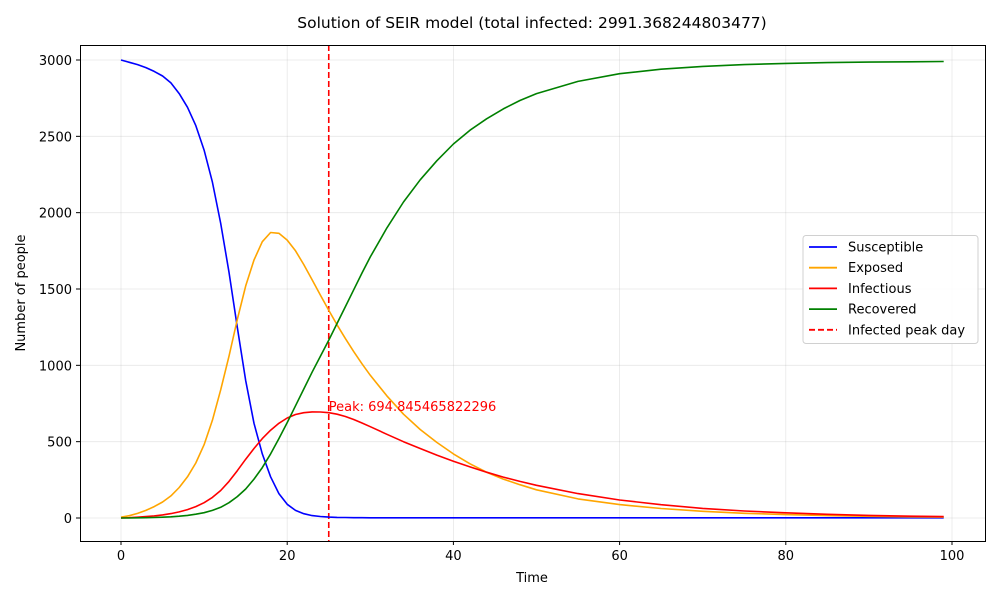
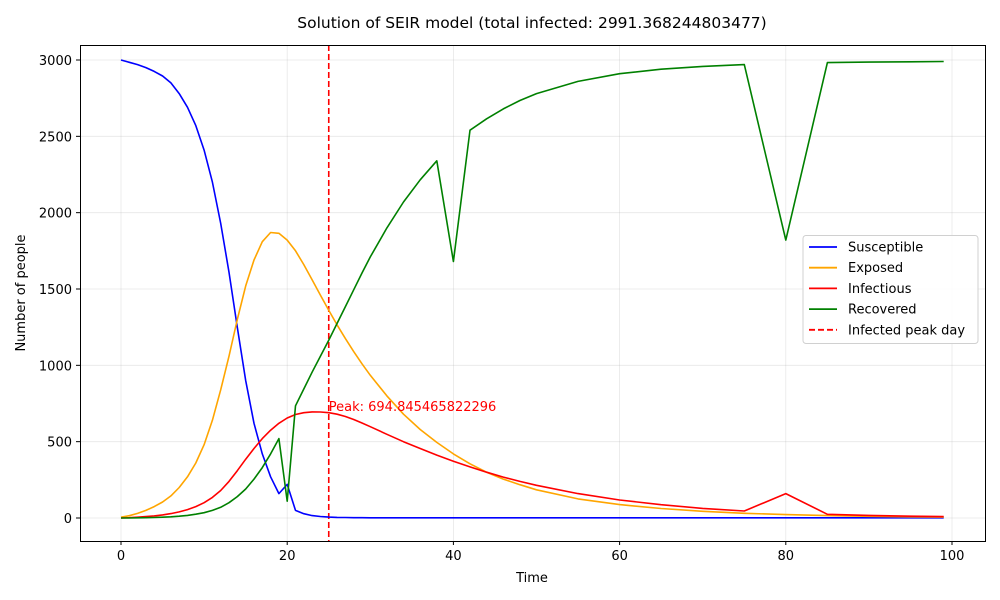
Susceptible/20: 90 -> 220
Recovered/20: 620 -> 110
Recovered/40: 2450 -> 1680
Infectious/80: 30 -> 160
Recovered/80: 2980 -> 1820
